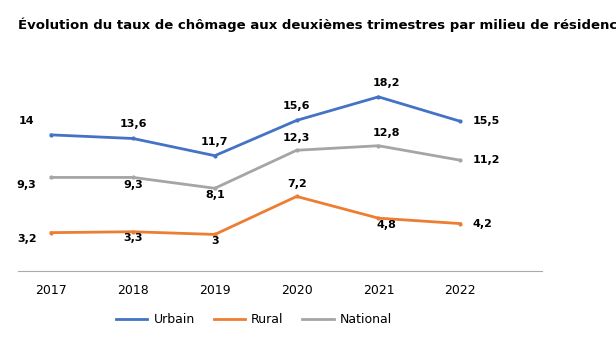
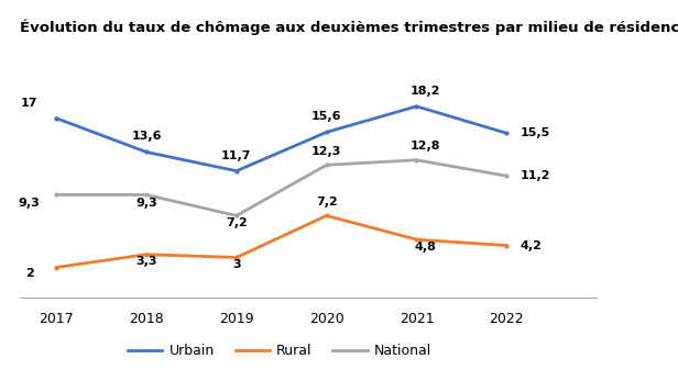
Urbain/2017: 14 -> 17
Rural/2017: 3,2 -> 2
National/2019: 8,1 -> 7,2
